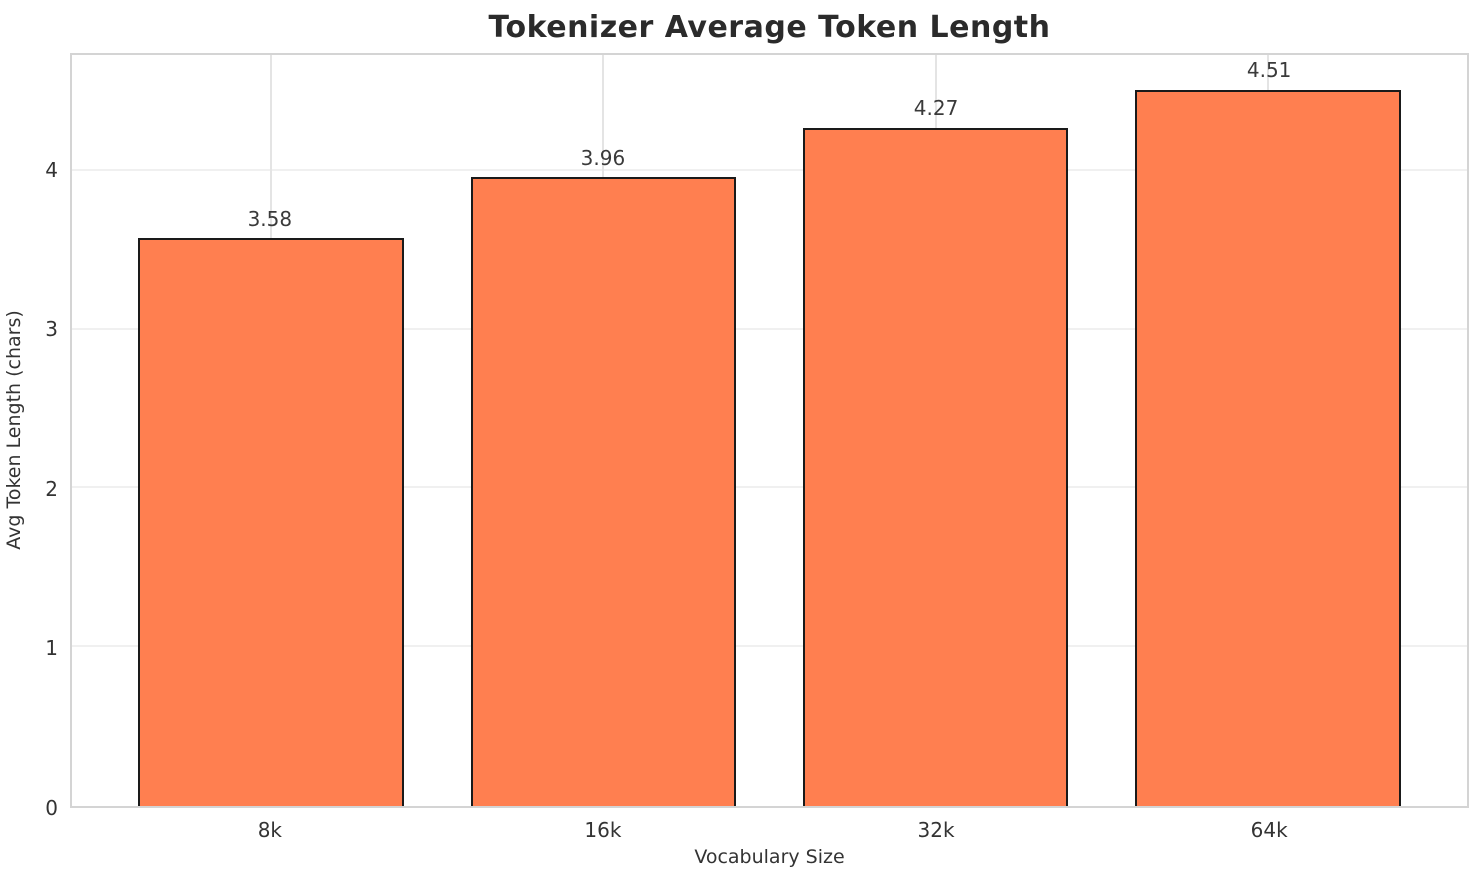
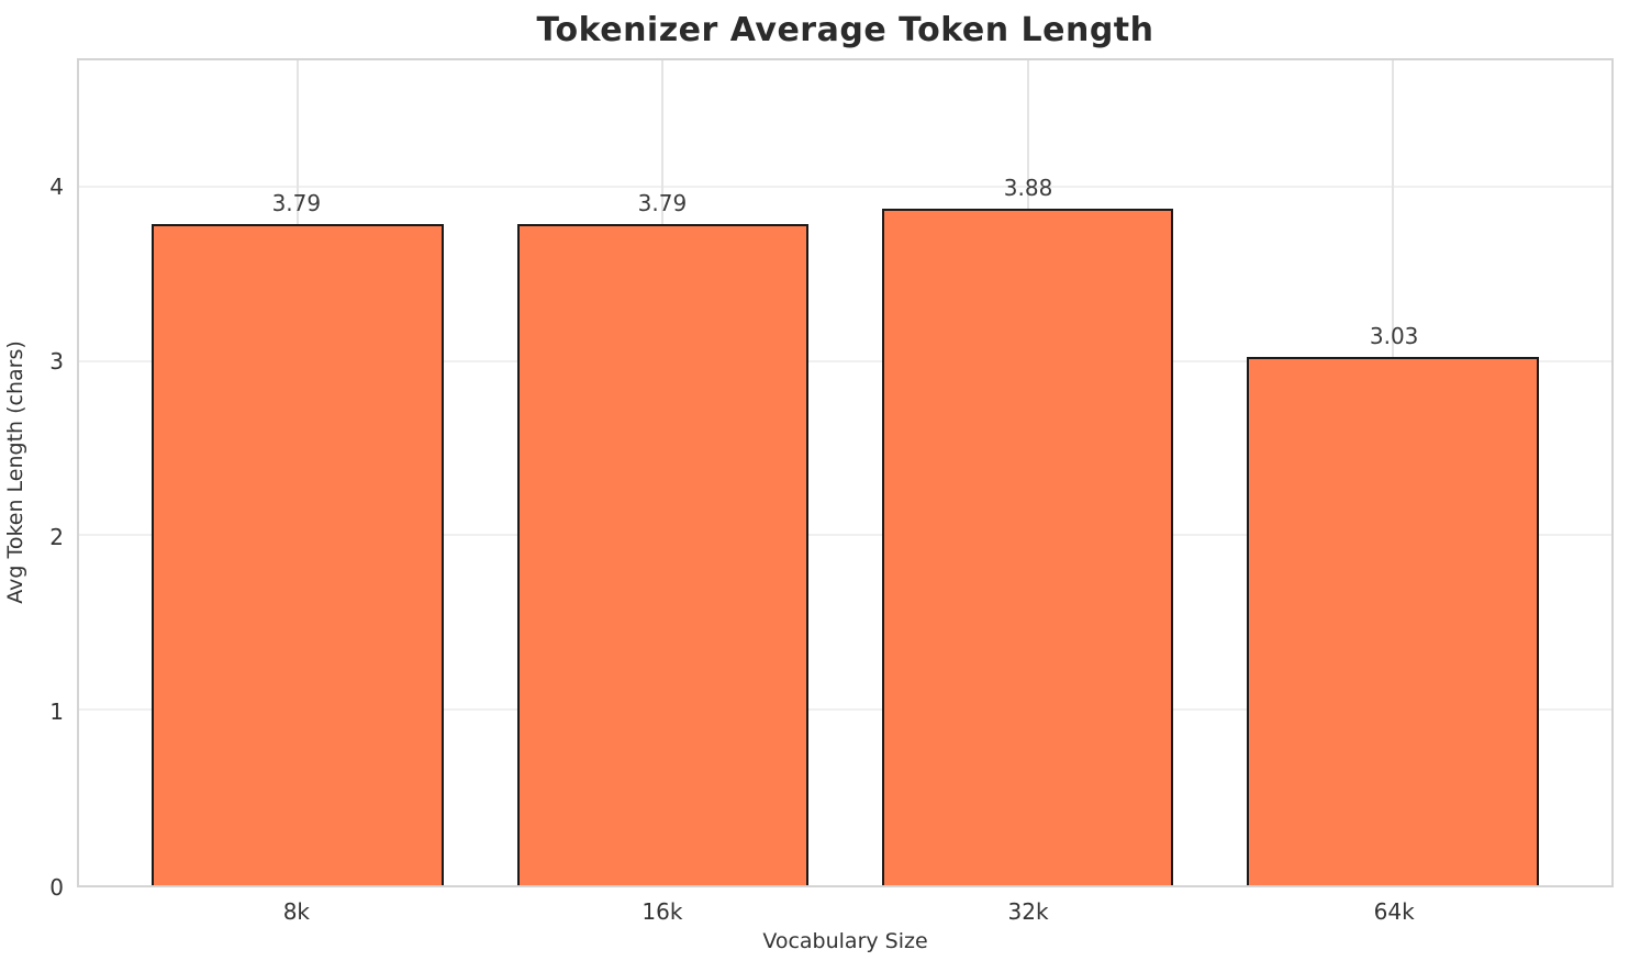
8k: 3.58 -> 3.79
16k: 3.96 -> 3.79
32k: 4.27 -> 3.88
64k: 4.51 -> 3.03
